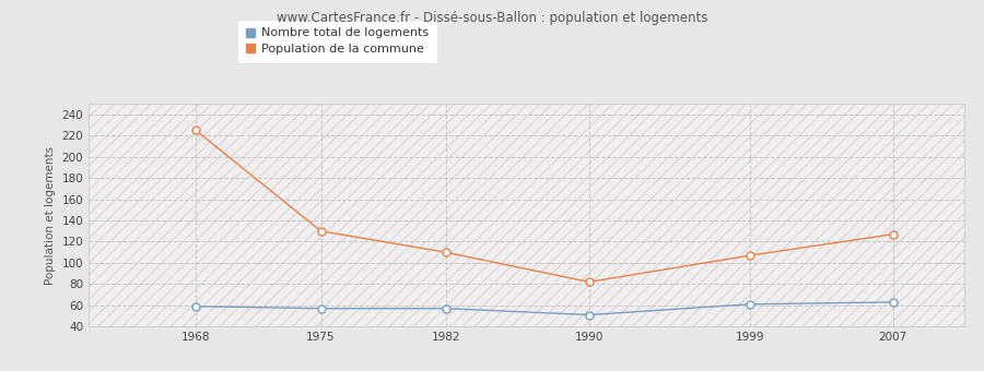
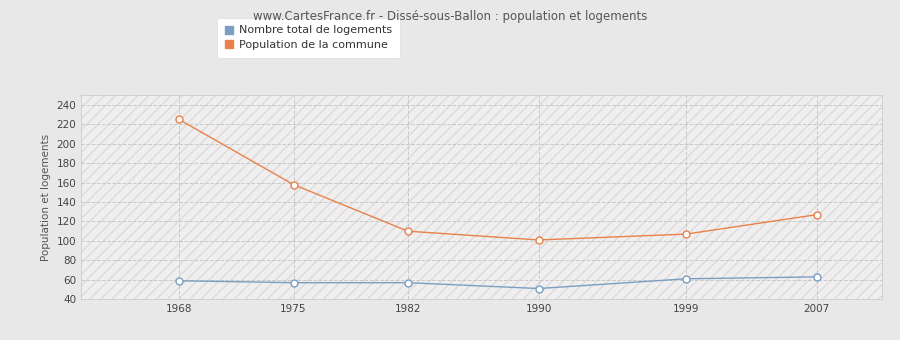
Population de la commune/1975: 130 -> 158
Population de la commune/1990: 82 -> 101
